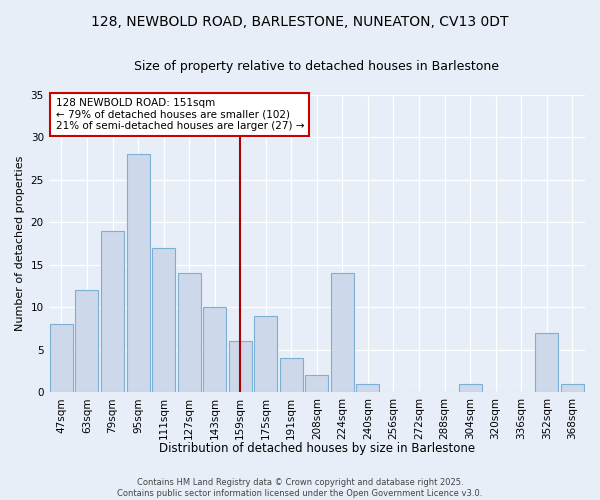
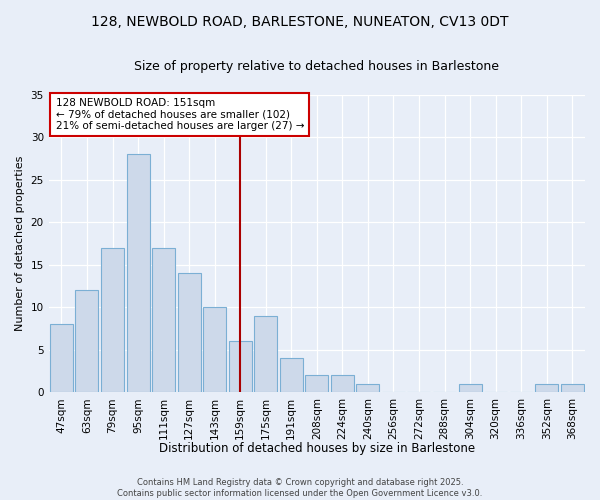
79sqm: 19 -> 17
224sqm: 14 -> 2
352sqm: 7 -> 1
